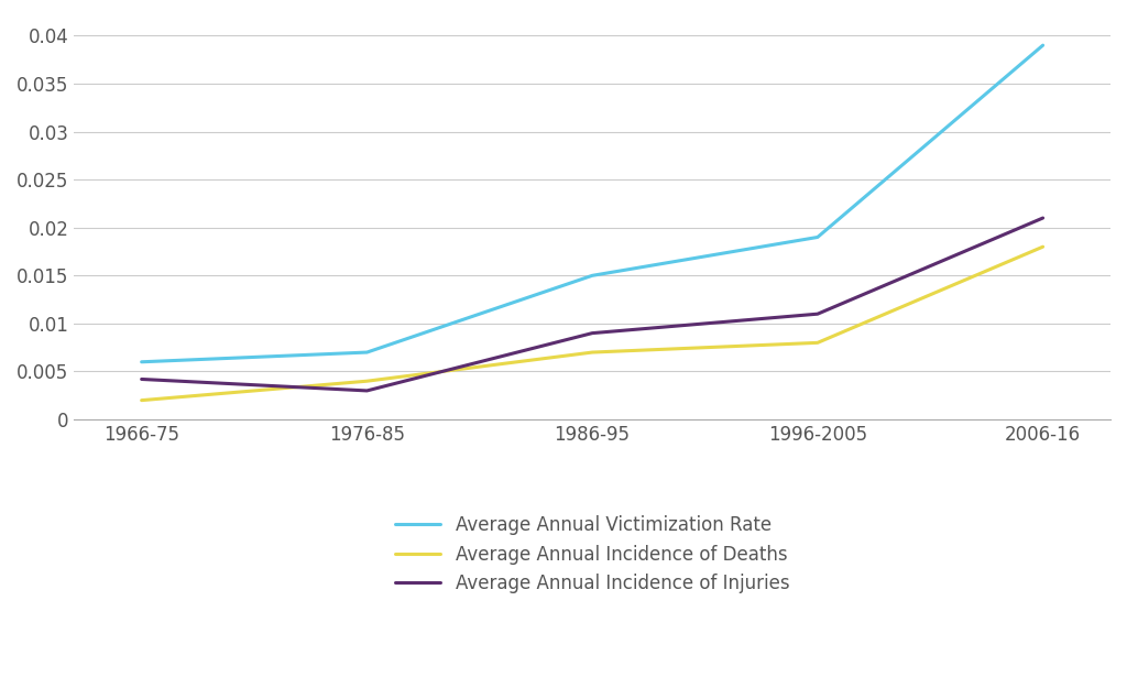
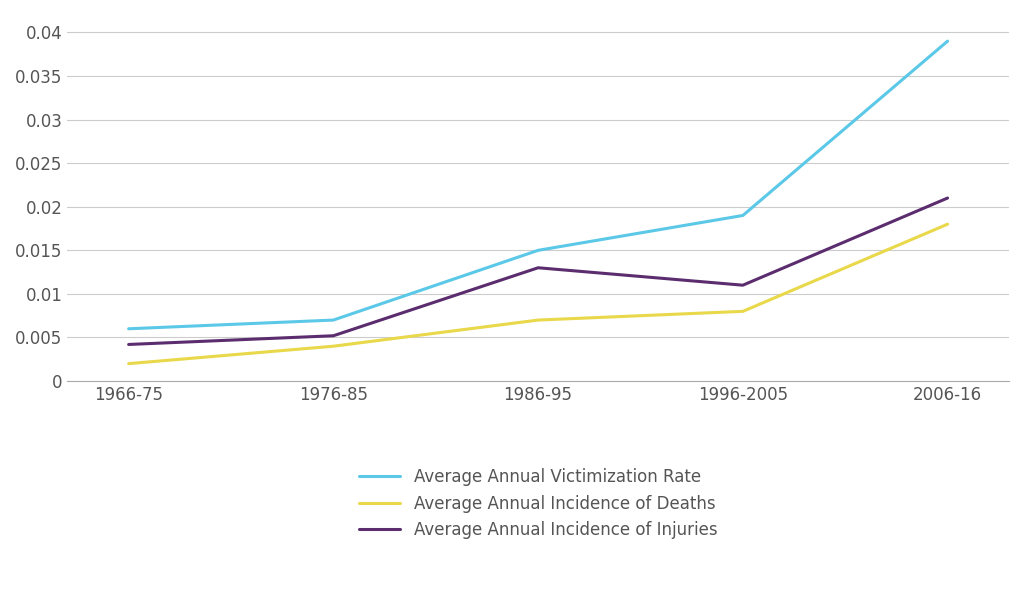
Average Annual Incidence of Injuries/1976-85: 0.0030 -> 0.0052
Average Annual Incidence of Injuries/1986-95: 0.0090 -> 0.0130
